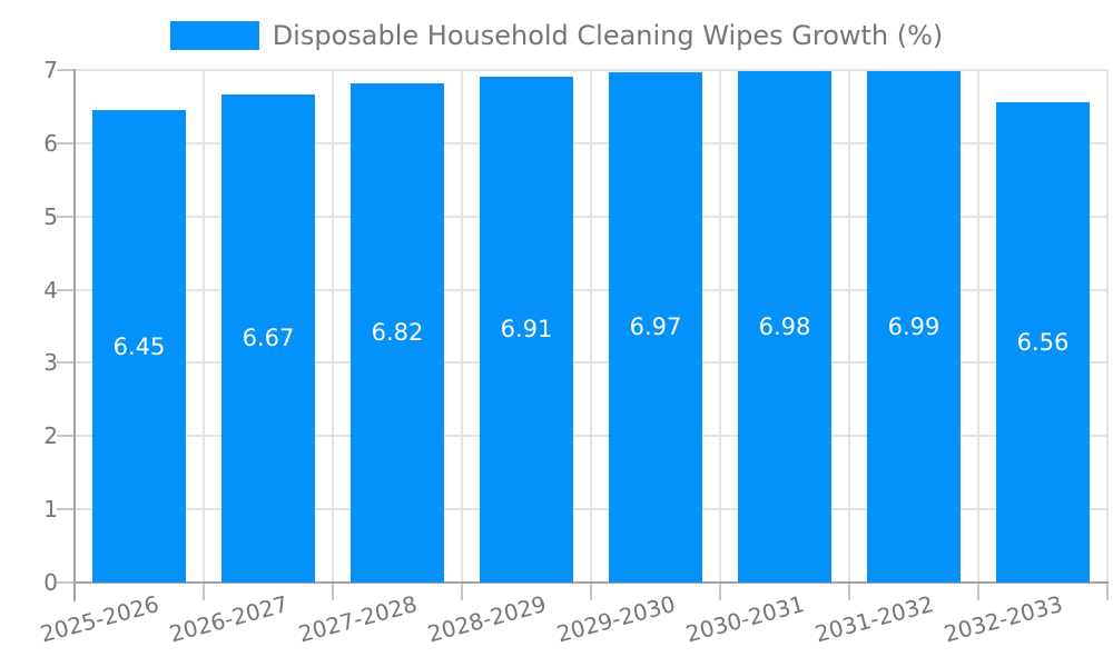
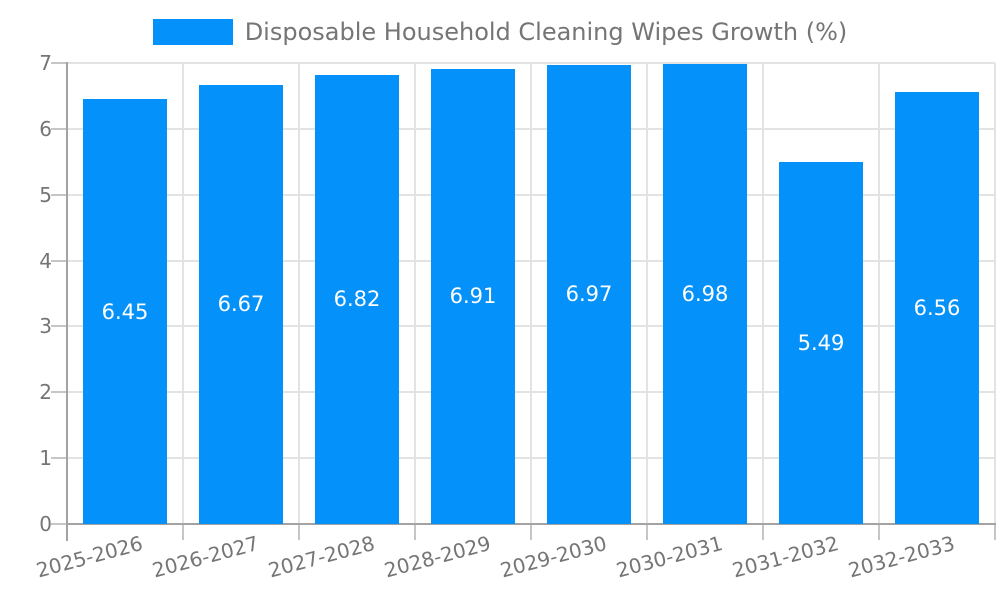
2031-2032: 6.99 -> 5.49
